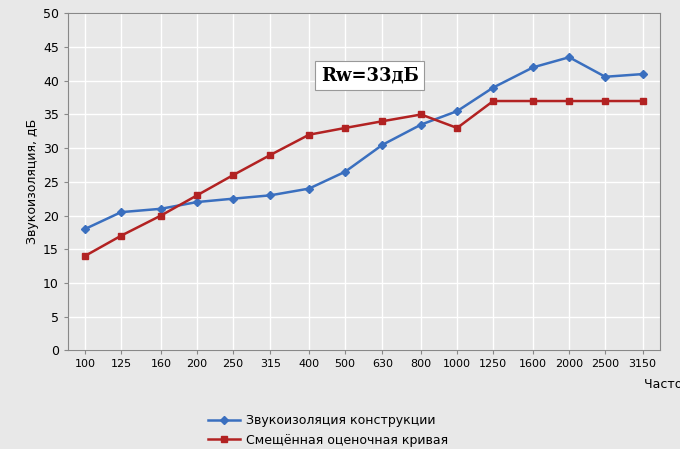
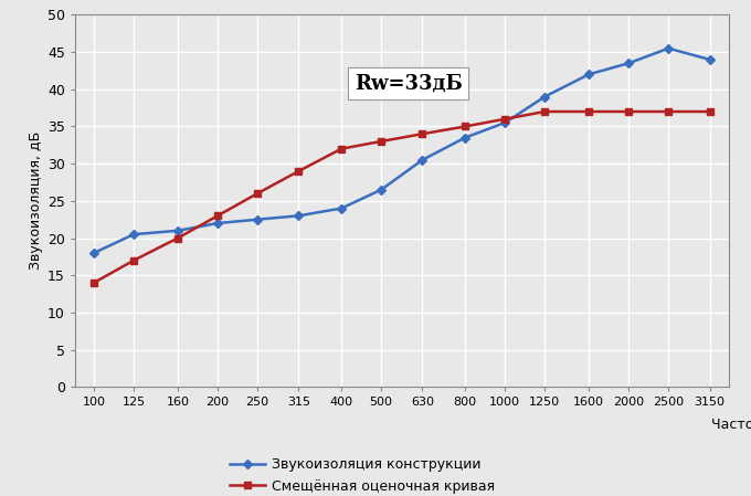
Смещённая оценочная кривая/1000: 33 -> 36
Звукоизоляция конструкции/2500: 40.6 -> 45.5
Звукоизоляция конструкции/3150: 41.0 -> 44.0
